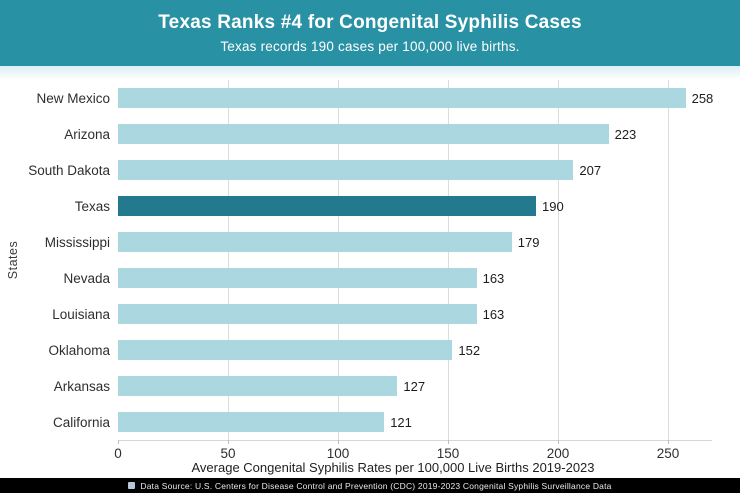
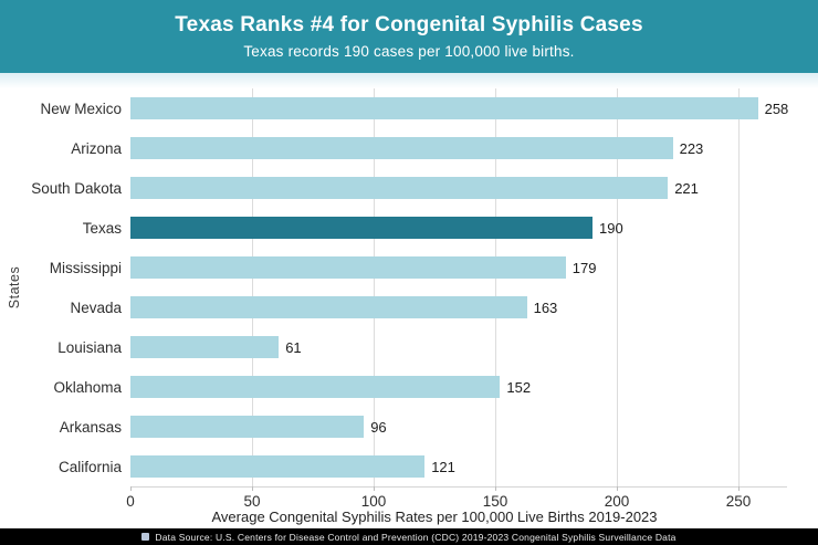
South Dakota: 207 -> 221
Louisiana: 163 -> 61
Arkansas: 127 -> 96
